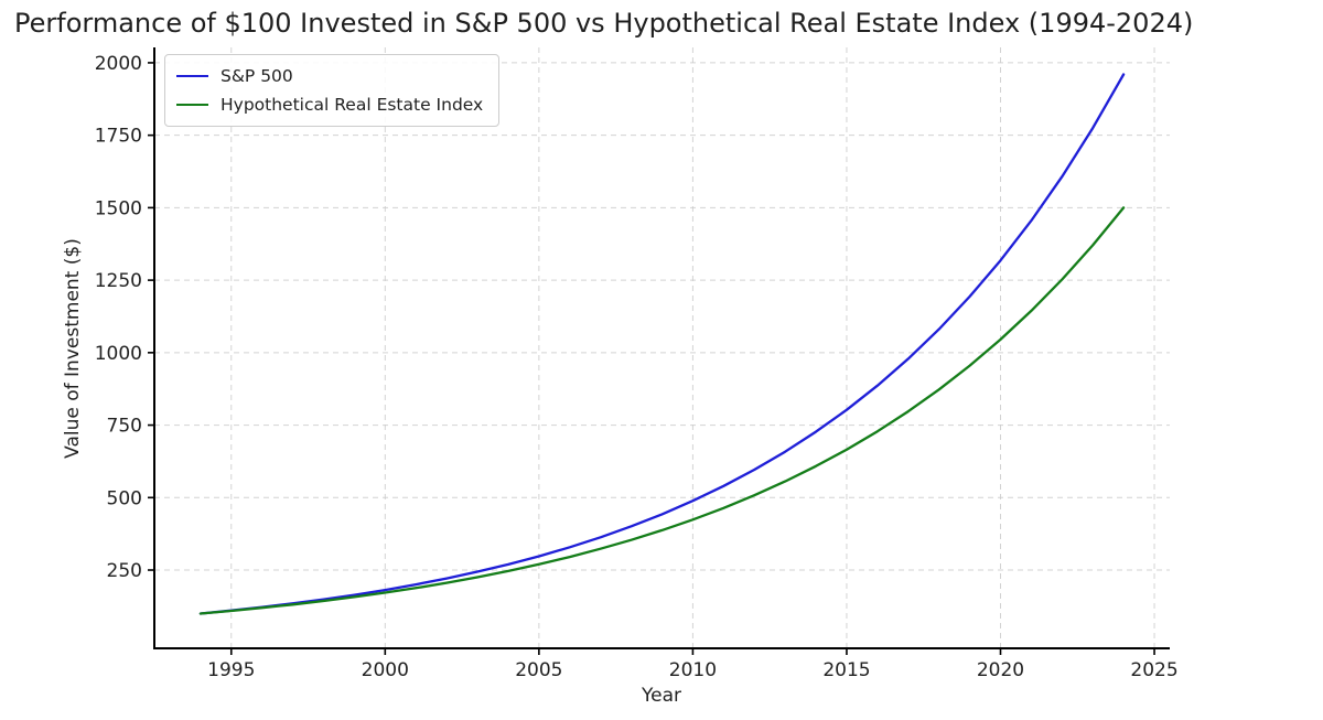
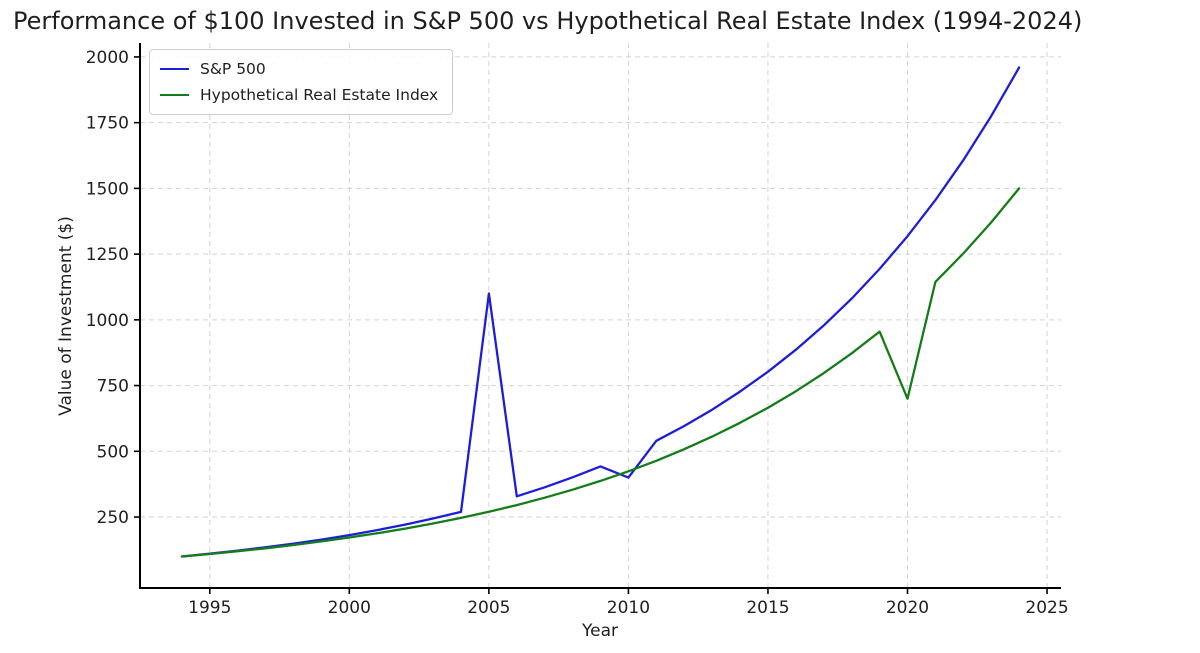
S&P 500/2005: 300 -> 1100
S&P 500/2010: 490 -> 400
Hypothetical Real Estate Index/2020: 1050 -> 700
